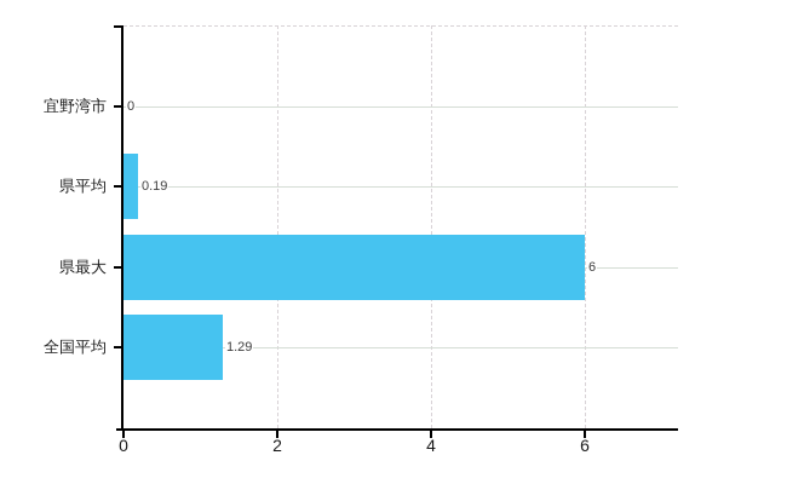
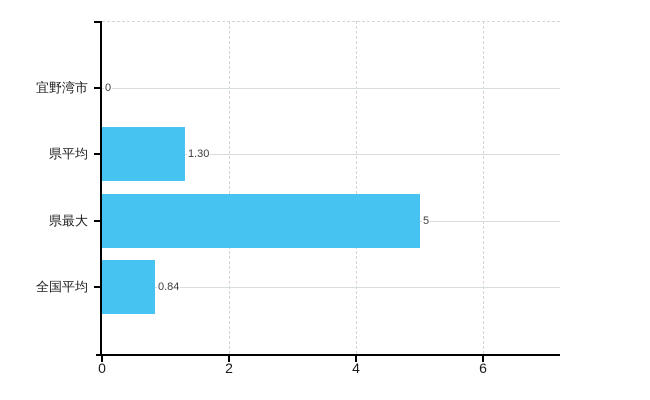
県平均: 0.19 -> 1.30
県最大: 6 -> 5
全国平均: 1.29 -> 0.84
